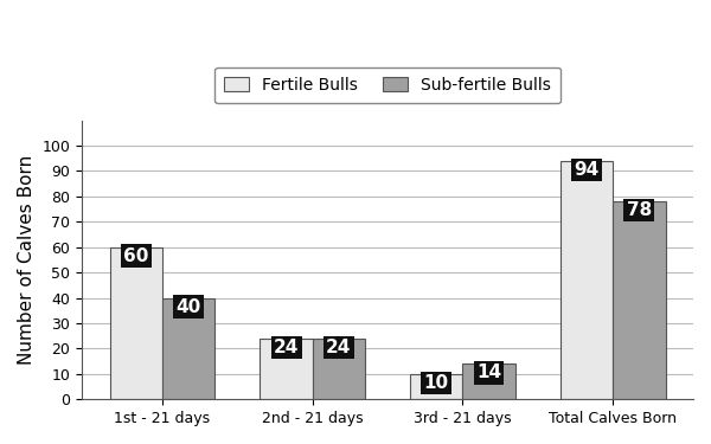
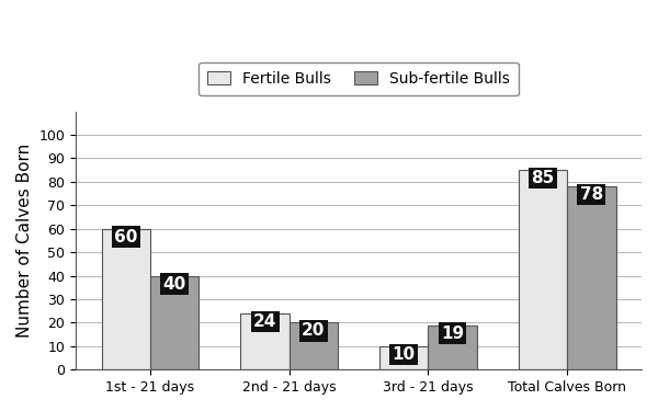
Sub-fertile Bulls/2nd - 21 days: 24 -> 20
Sub-fertile Bulls/3rd - 21 days: 14 -> 19
Fertile Bulls/Total Calves Born: 94 -> 85
